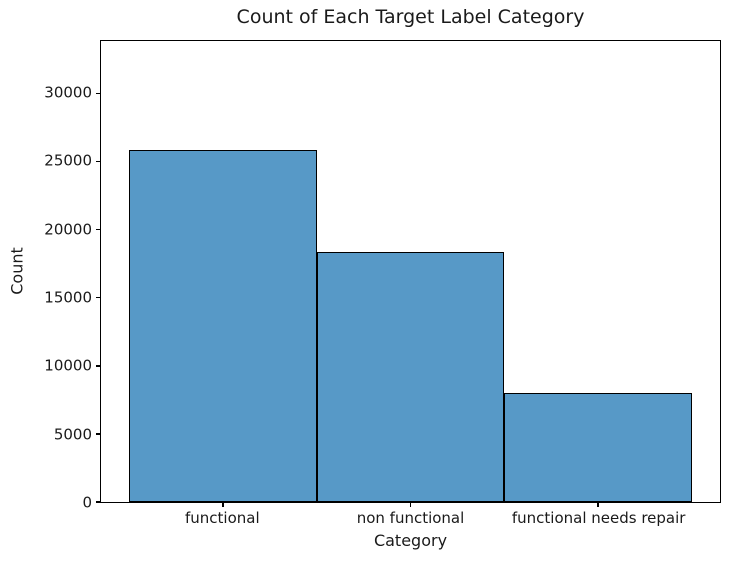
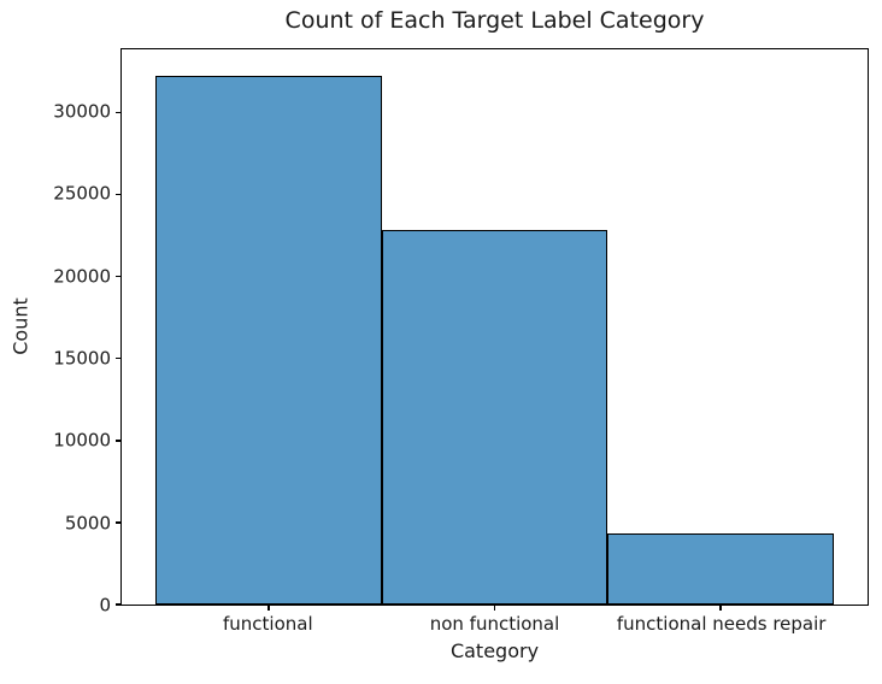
functional: 25900 -> 32300
non functional: 18400 -> 22800
functional needs repair: 8000 -> 4300
